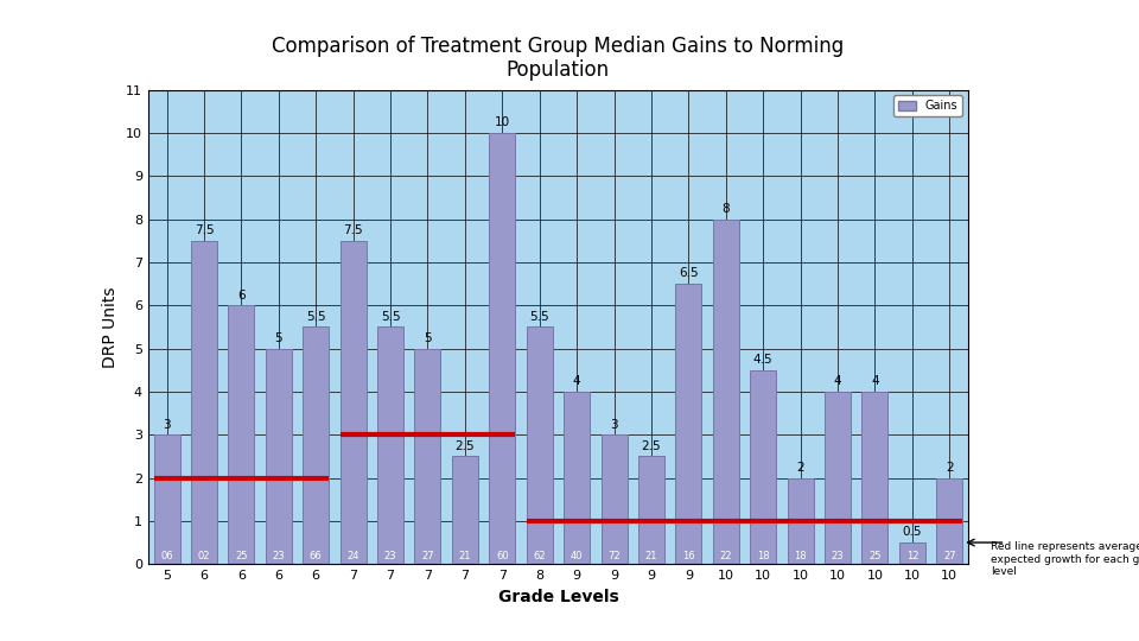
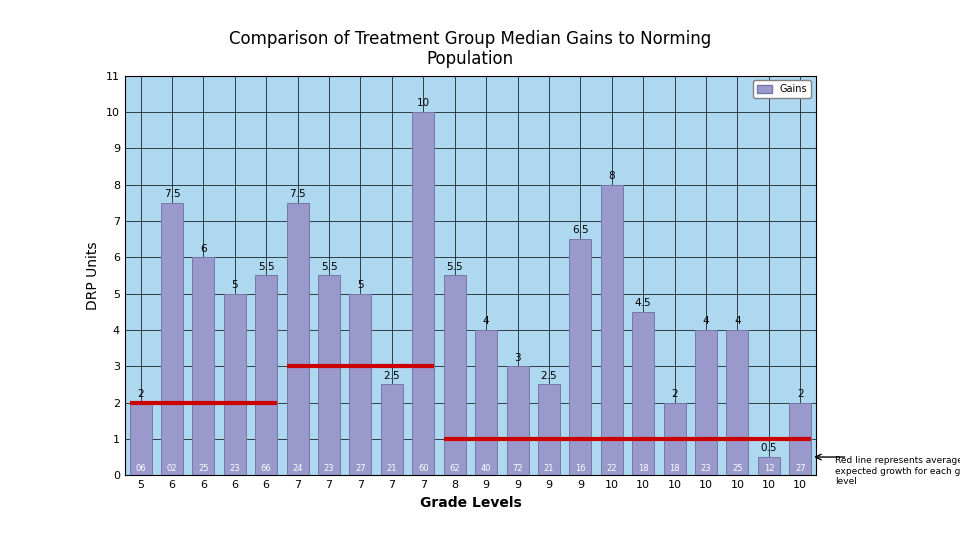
5: 3 -> 2
